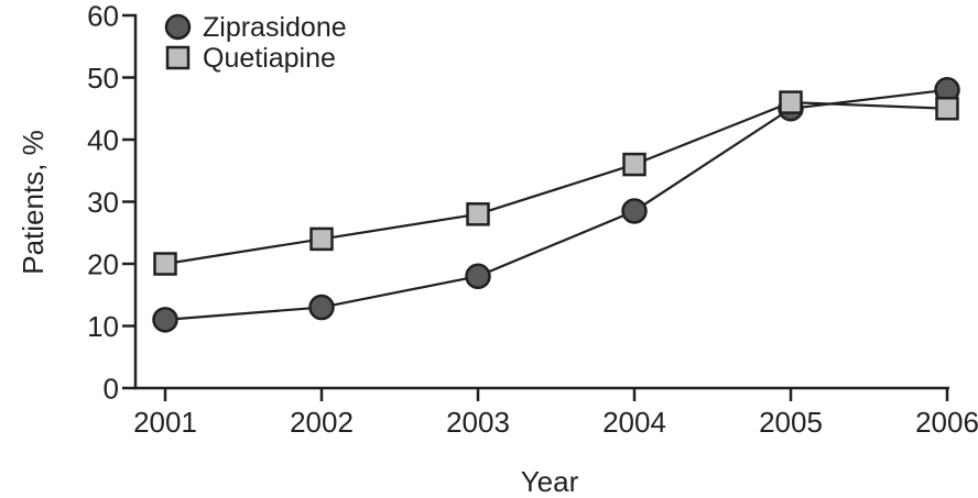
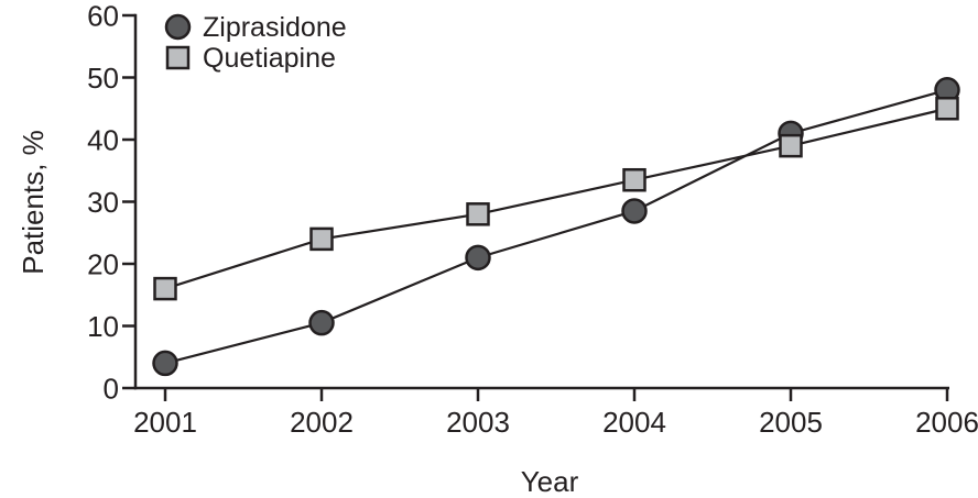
Ziprasidone/2001: 11 -> 4
Quetiapine/2001: 20 -> 16
Ziprasidone/2002: 13 -> 10
Ziprasidone/2003: 18 -> 21
Quetiapine/2004: 36 -> 34
Ziprasidone/2005: 45 -> 41
Quetiapine/2005: 46 -> 39
